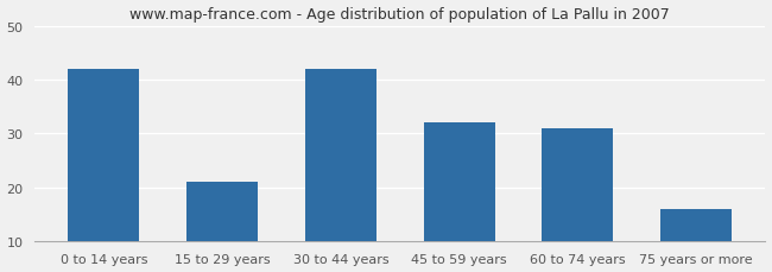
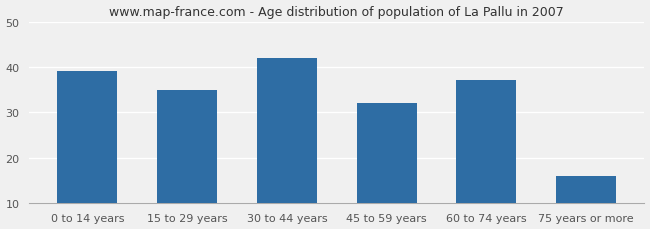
0 to 14 years: 42 -> 39
15 to 29 years: 21 -> 35
60 to 74 years: 31 -> 37
